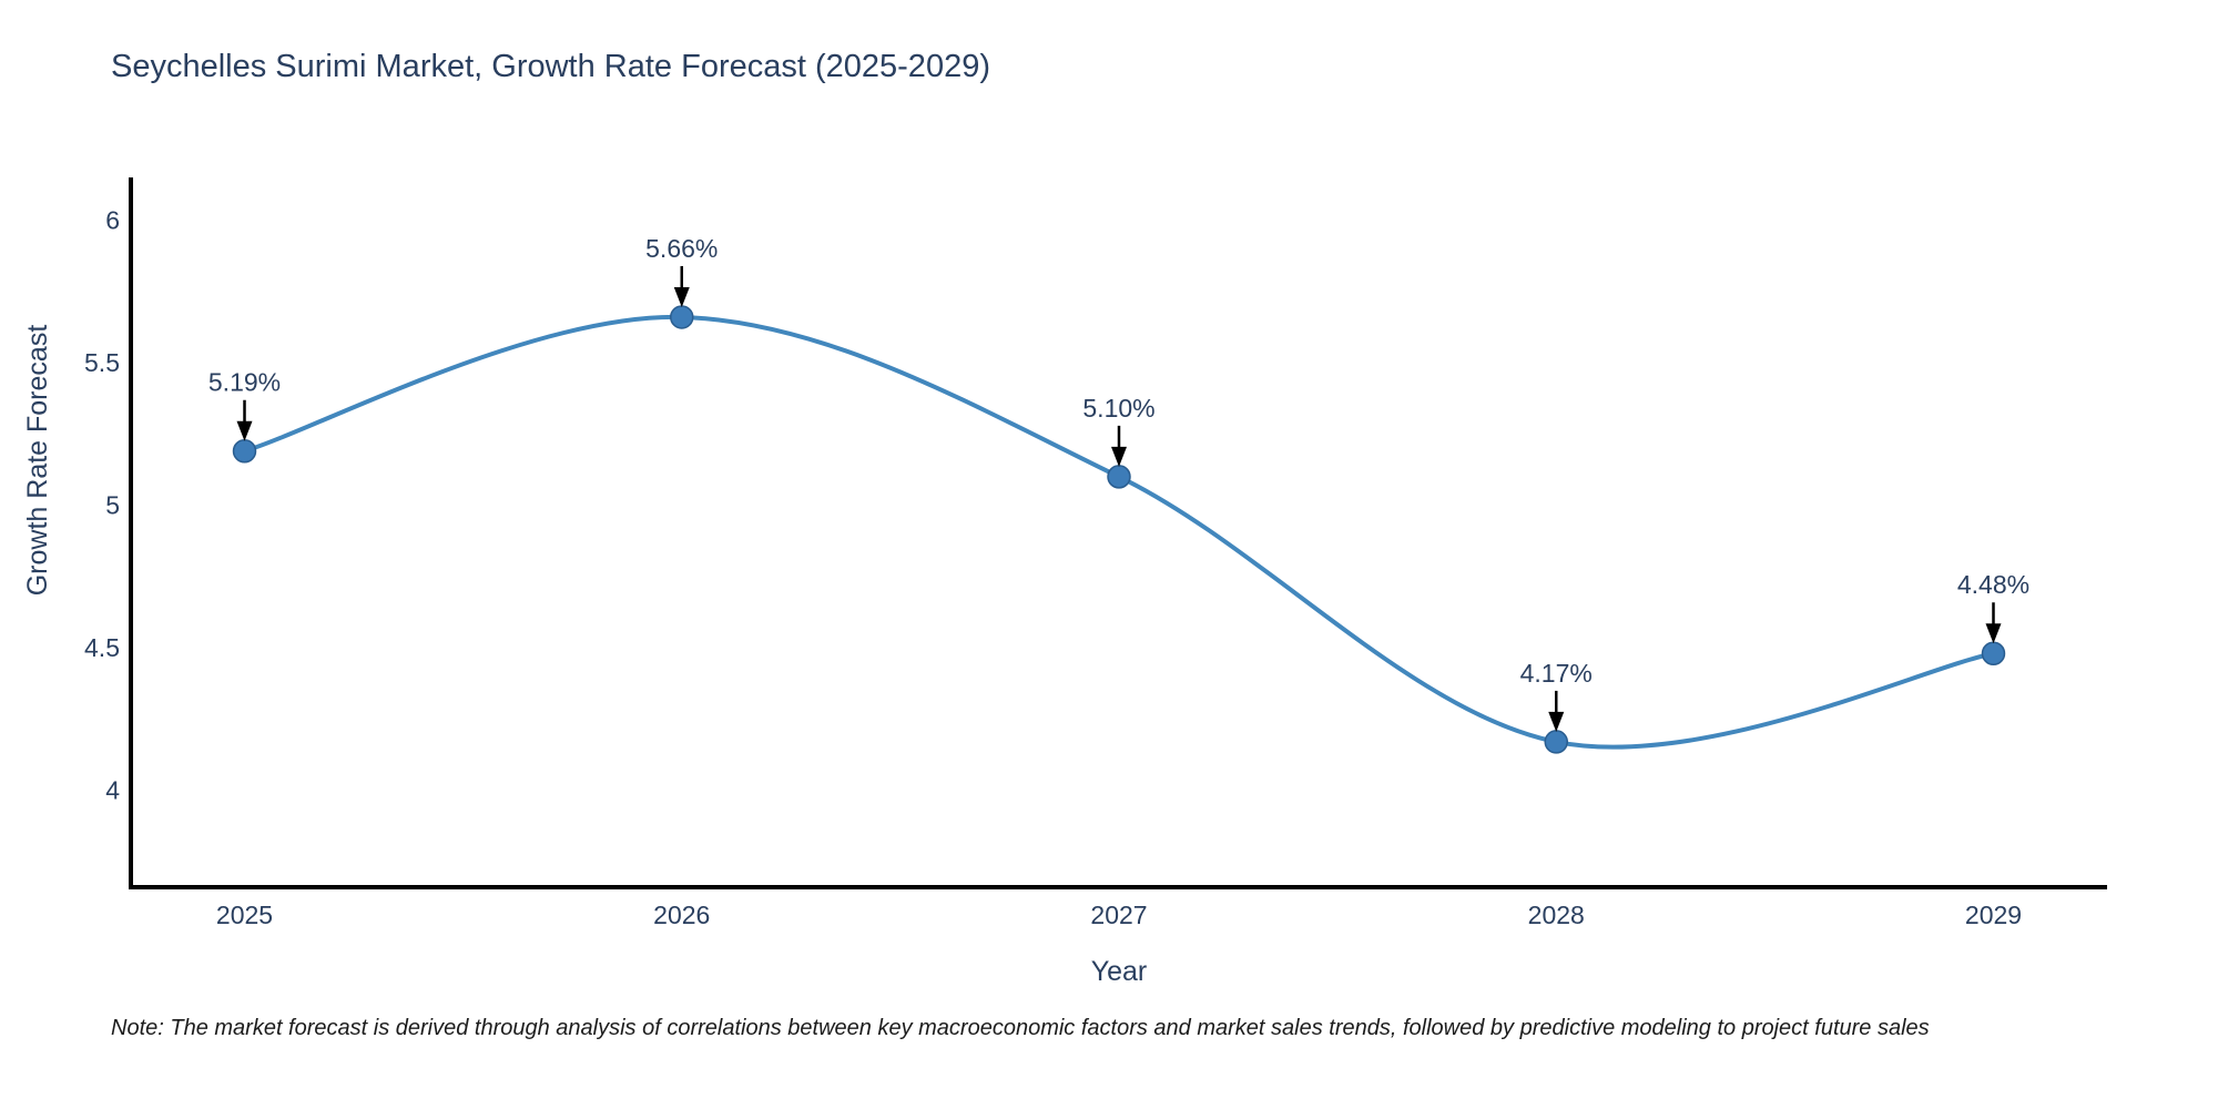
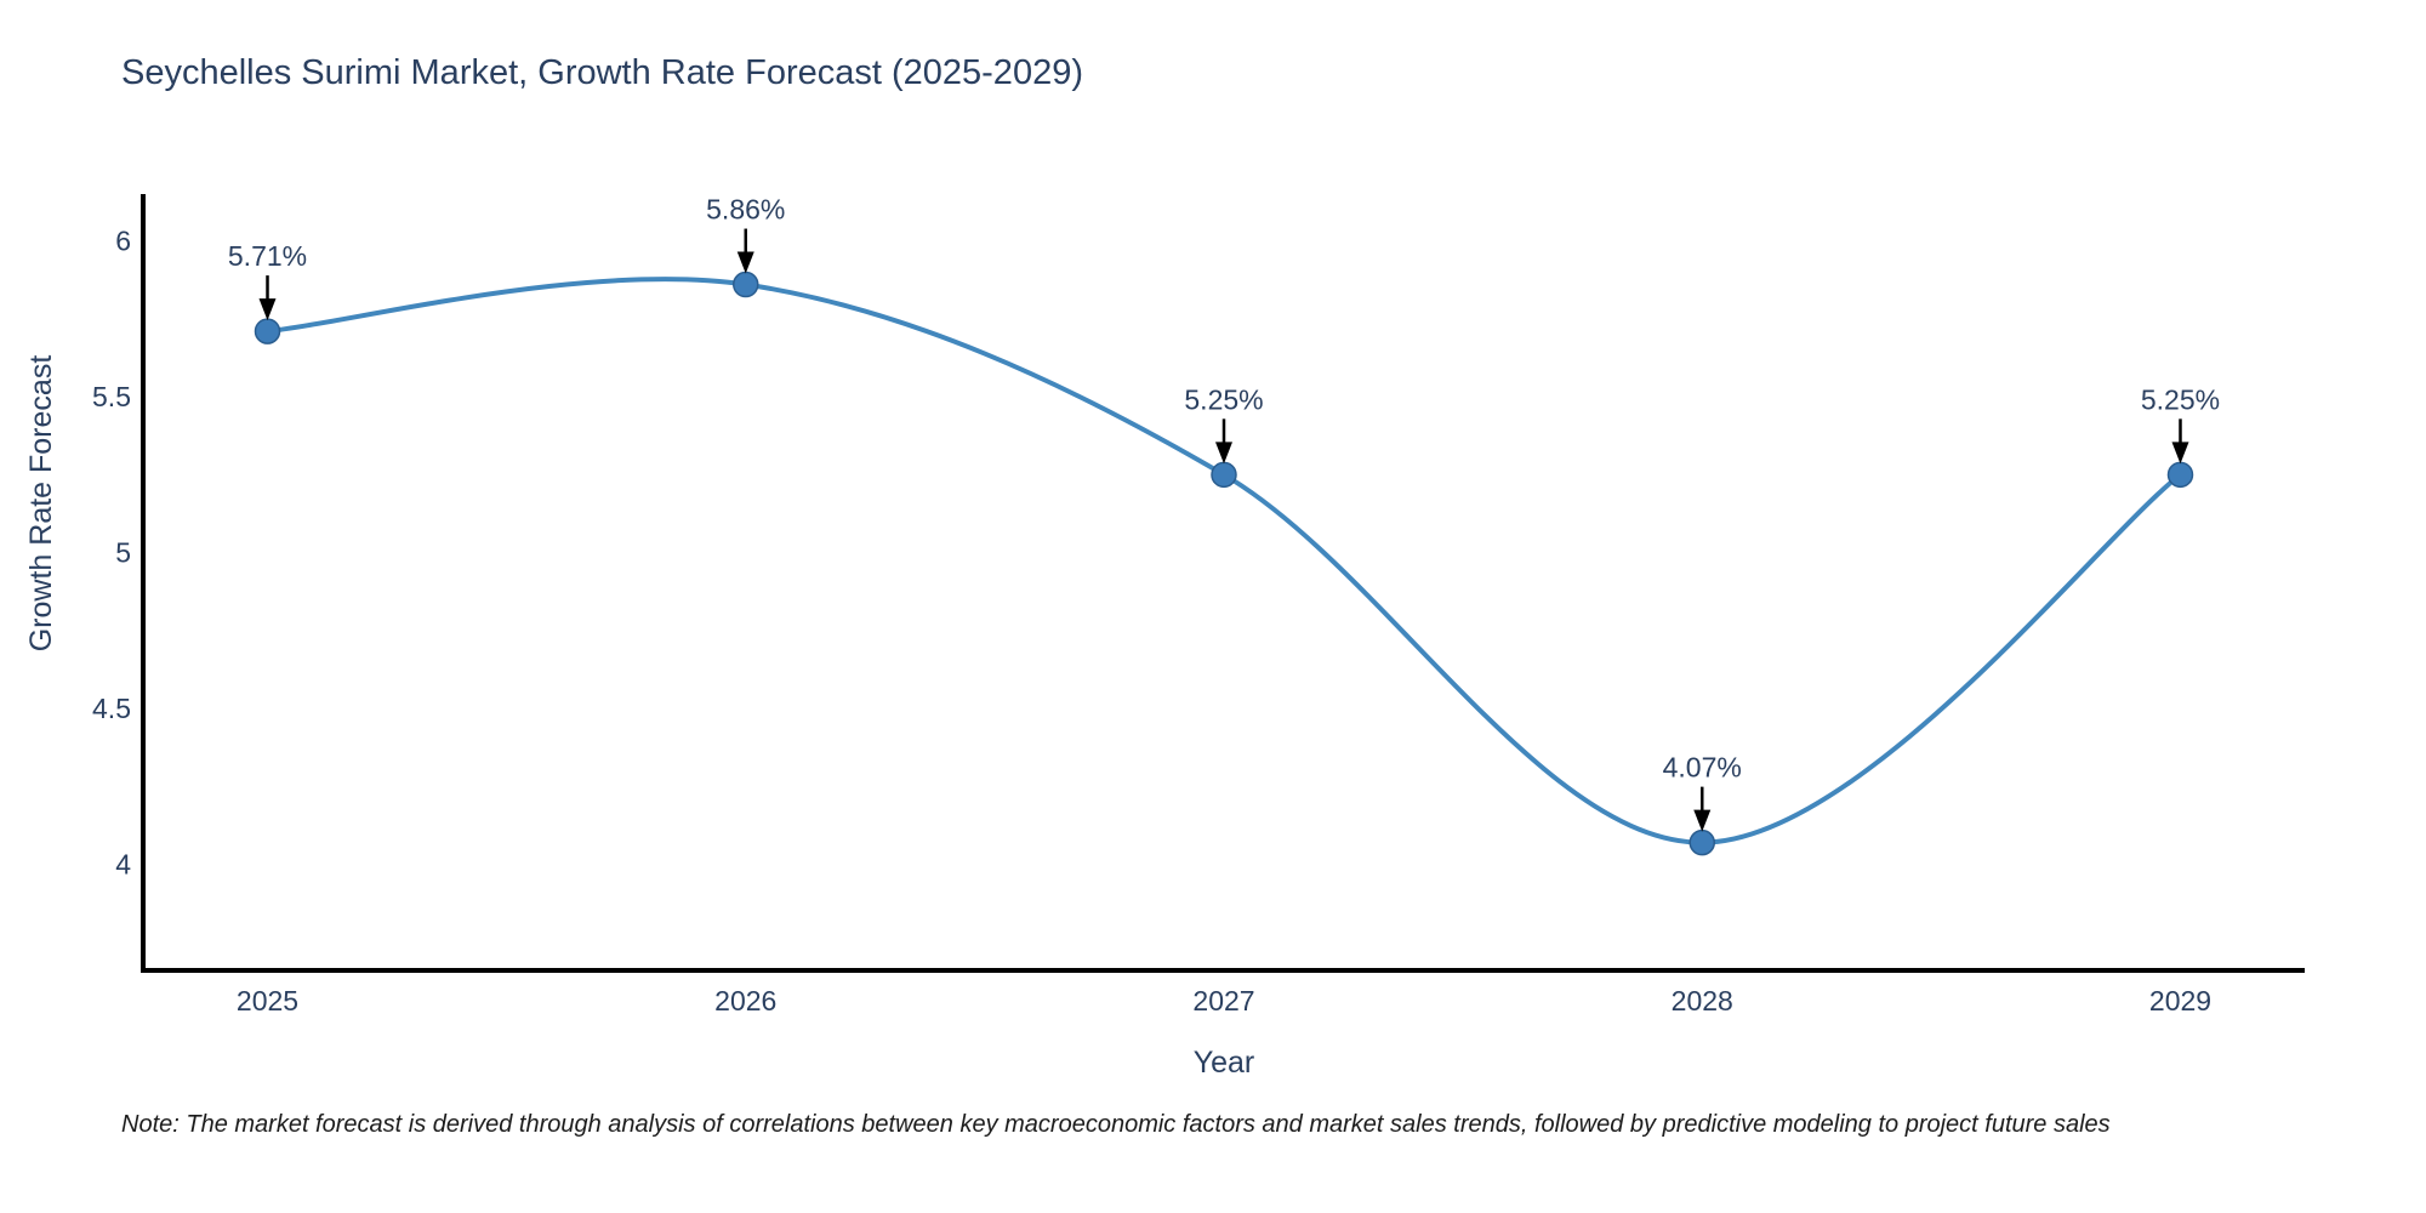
2025: 5.19% -> 5.71%
2026: 5.66% -> 5.86%
2027: 5.10% -> 5.25%
2028: 4.17% -> 4.07%
2029: 4.48% -> 5.25%
